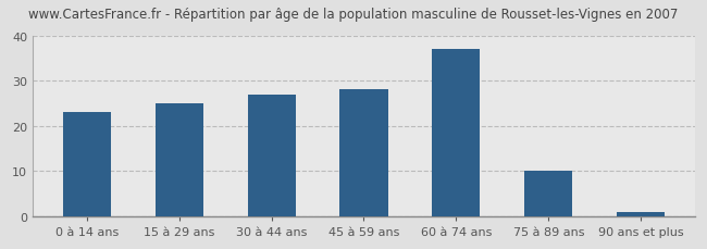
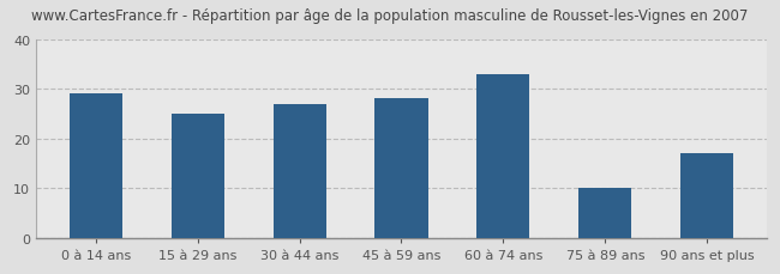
0 à 14 ans: 23 -> 29
60 à 74 ans: 37 -> 33
90 ans et plus: 1 -> 17
